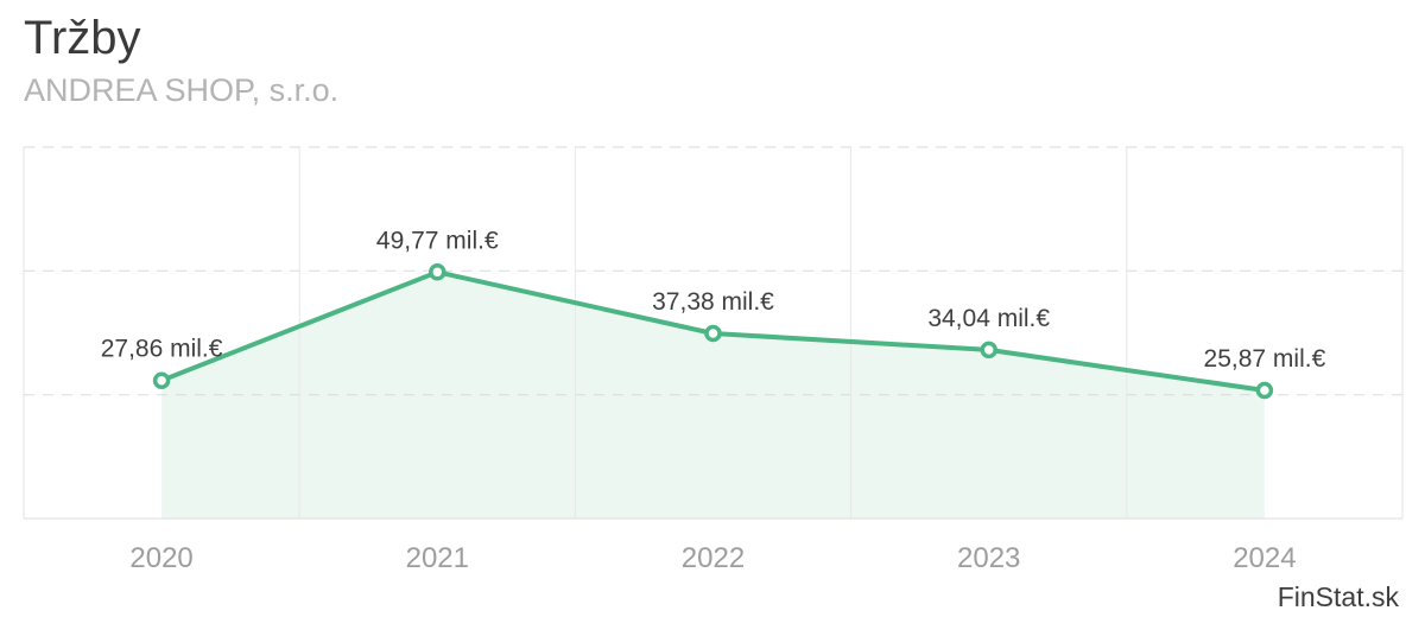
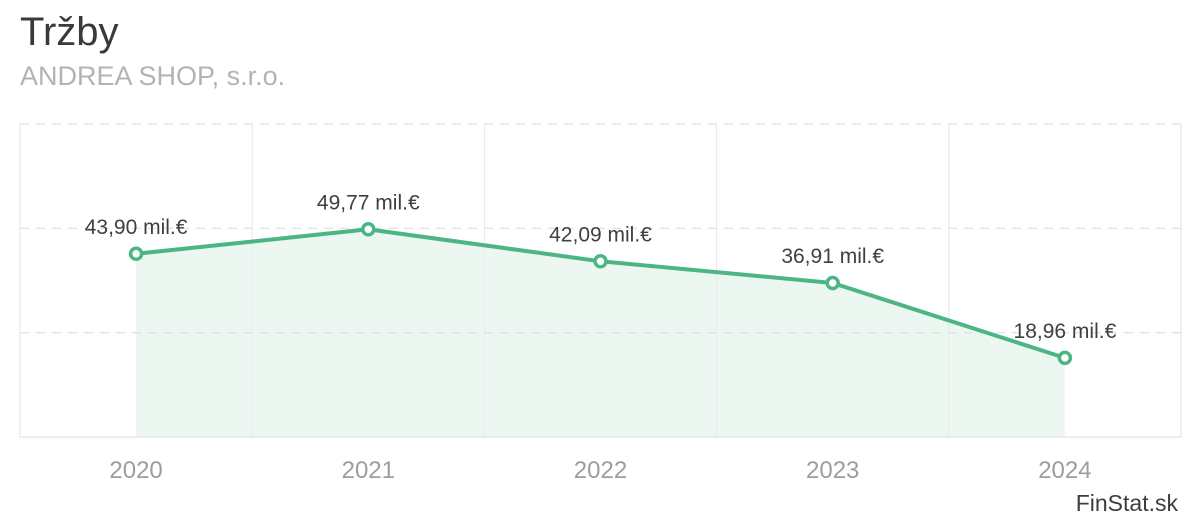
2020: 27,86 -> 43,90
2022: 37,38 -> 42,09
2023: 34,04 -> 36,91
2024: 25,87 -> 18,96
